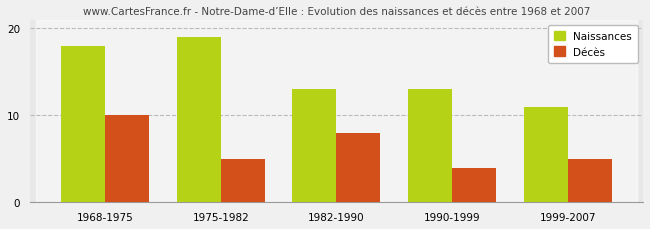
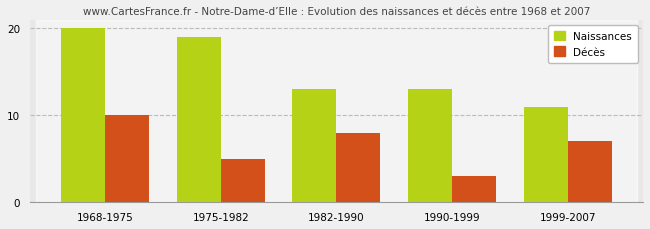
Naissances/1968-1975: 18 -> 20
Décès/1990-1999: 4 -> 3
Décès/1999-2007: 5 -> 7
